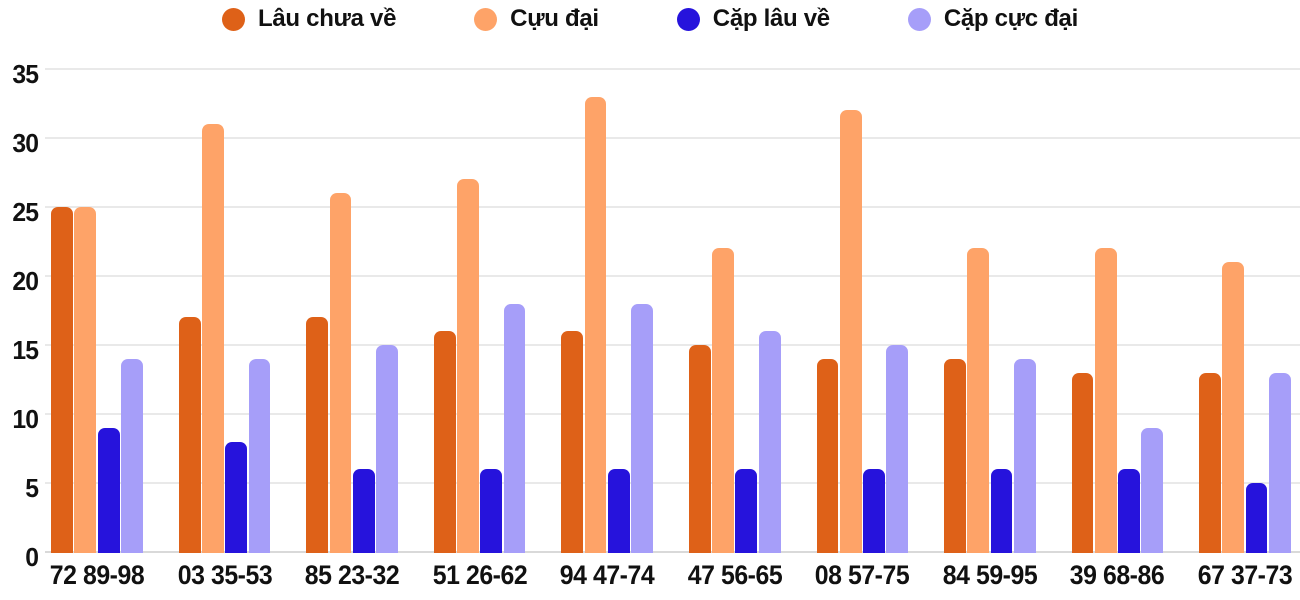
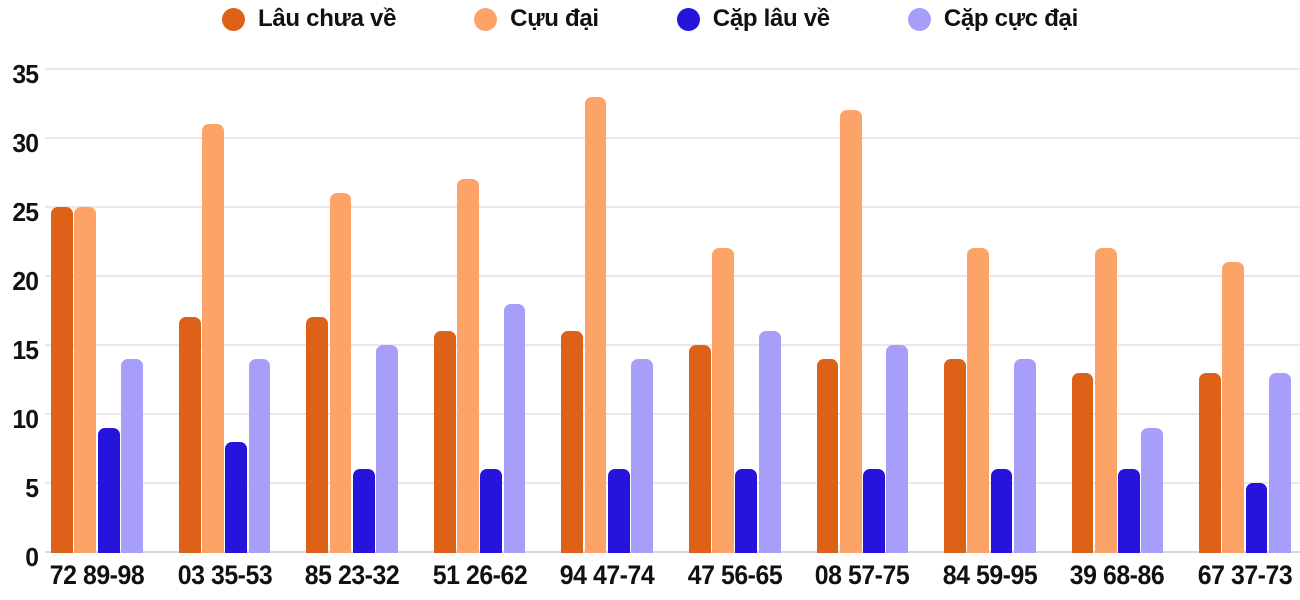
Cặp cực đại/94 47-74: 18 -> 14
